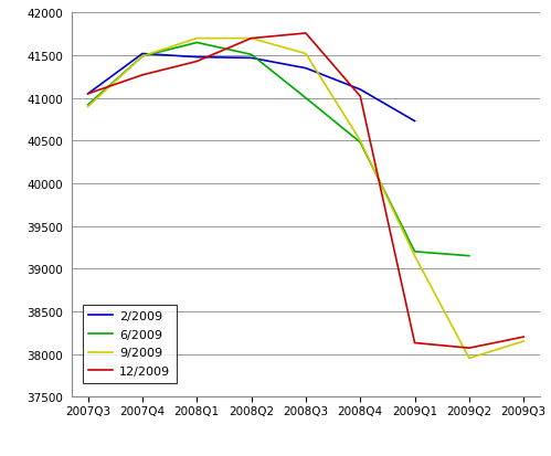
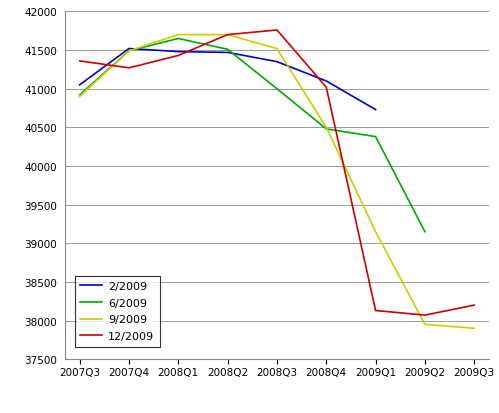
12/2009/2007Q3: 41050 -> 41360
6/2009/2009Q1: 39200 -> 40380
9/2009/2009Q3: 38150 -> 37900
